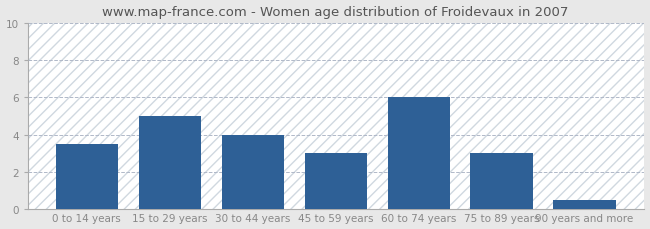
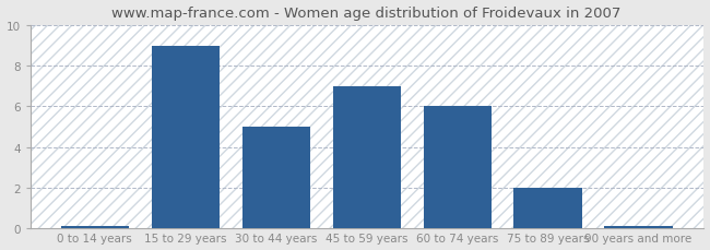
0 to 14 years: 3.5 -> 0.1
15 to 29 years: 5.0 -> 9.0
30 to 44 years: 4.0 -> 5.0
45 to 59 years: 3.0 -> 7.0
75 to 89 years: 3.0 -> 2.0
90 years and more: 0.5 -> 0.1
